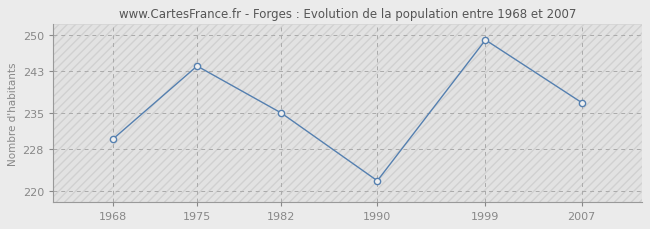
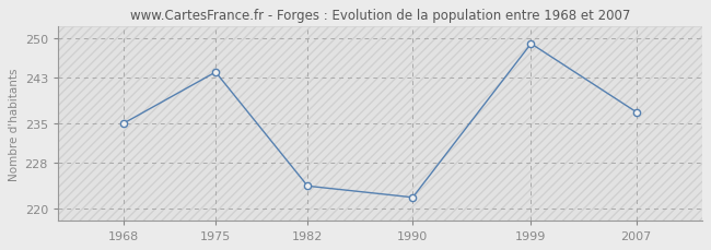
1968: 230 -> 235
1982: 235 -> 224
